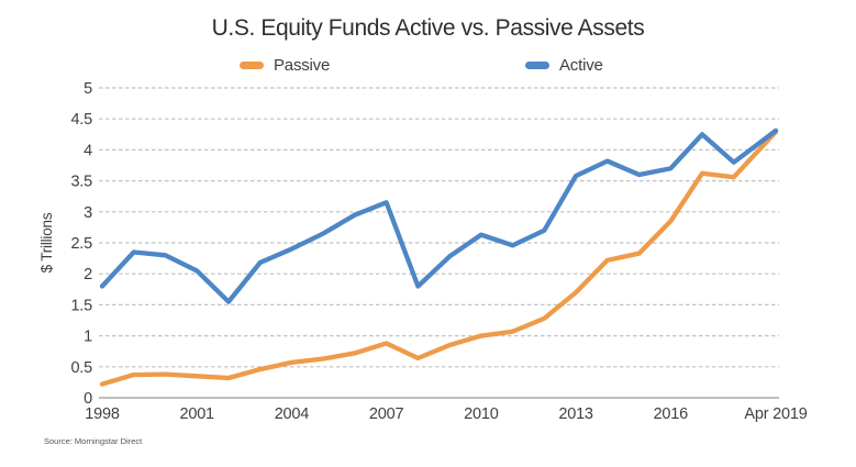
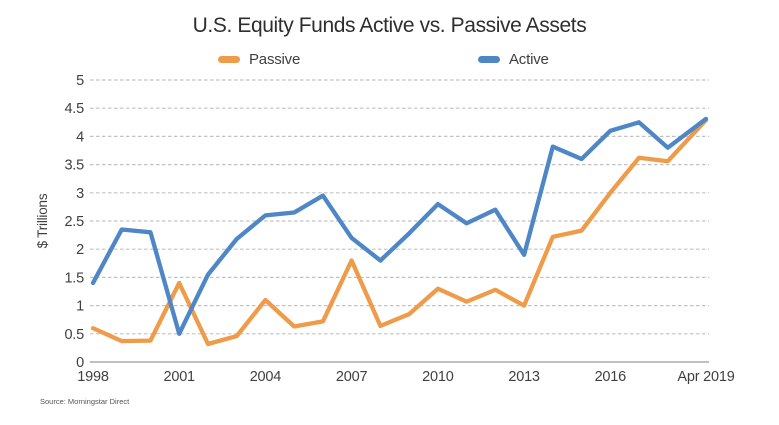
Passive/1998: 0.2 -> 0.6
Active/1998: 1.8 -> 1.4
Passive/2001: 0.3 -> 1.4
Active/2001: 2.0 -> 0.5
Passive/2004: 0.6 -> 1.1
Active/2004: 2.4 -> 2.6
Passive/2007: 0.9 -> 1.8
Active/2007: 3.1 -> 2.2
Passive/2010: 1.0 -> 1.3
Active/2010: 2.6 -> 2.8
Passive/2013: 1.7 -> 1.0
Active/2013: 3.6 -> 1.9
Passive/2016: 2.9 -> 3.0
Active/2016: 3.7 -> 4.1
